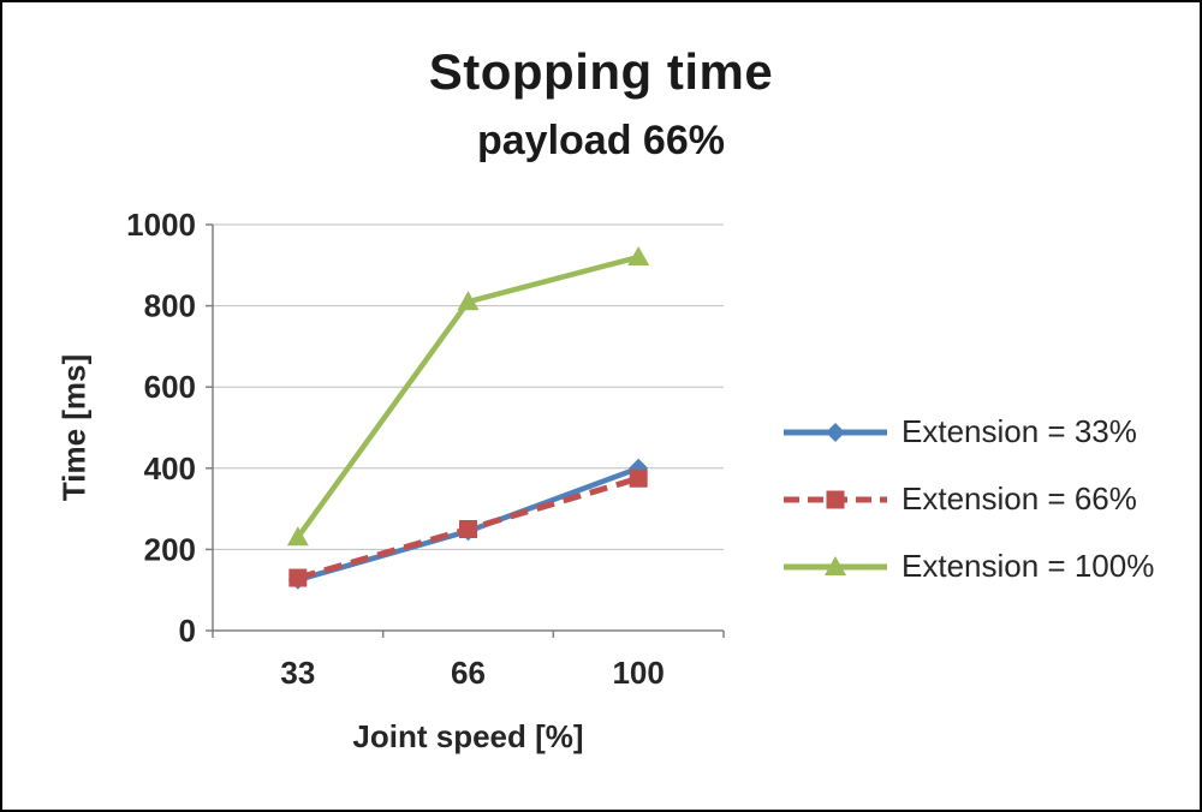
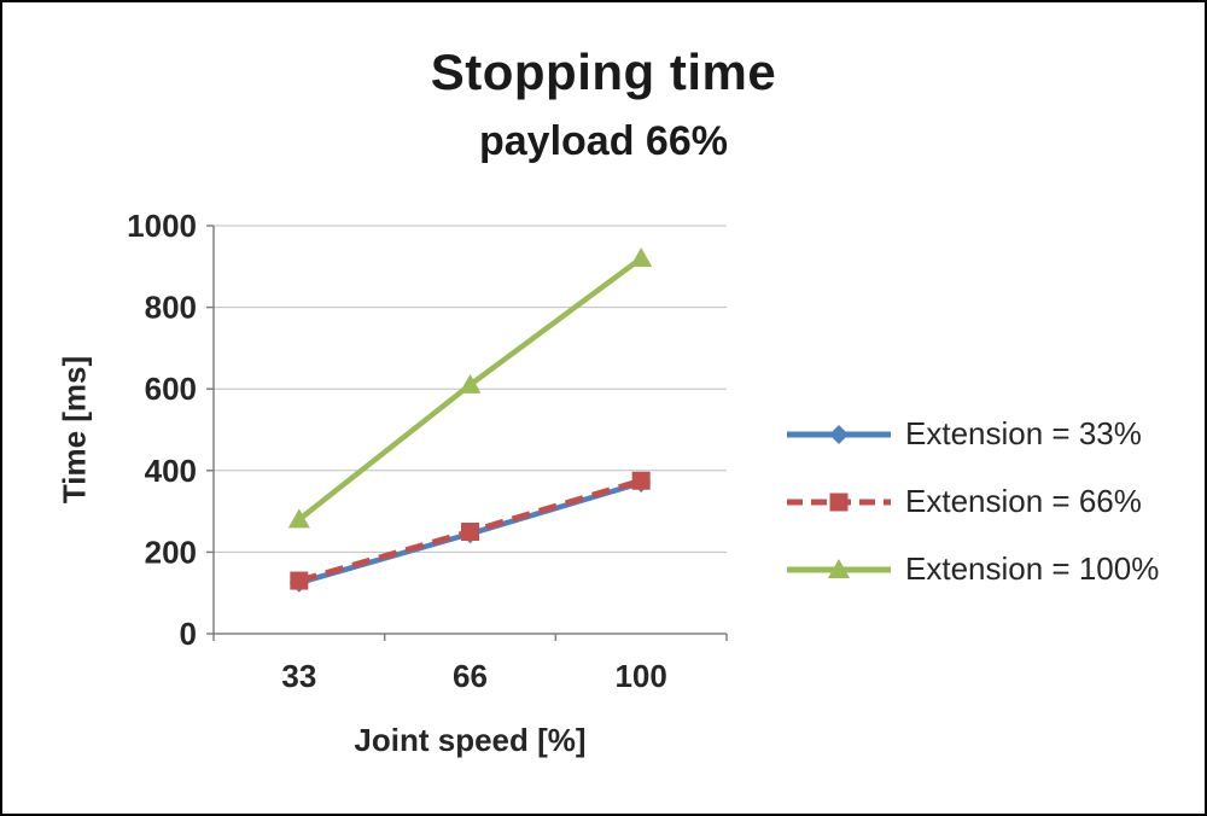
Extension = 100%/33: 230 -> 280
Extension = 100%/66: 810 -> 610
Extension = 33%/100: 400 -> 370
